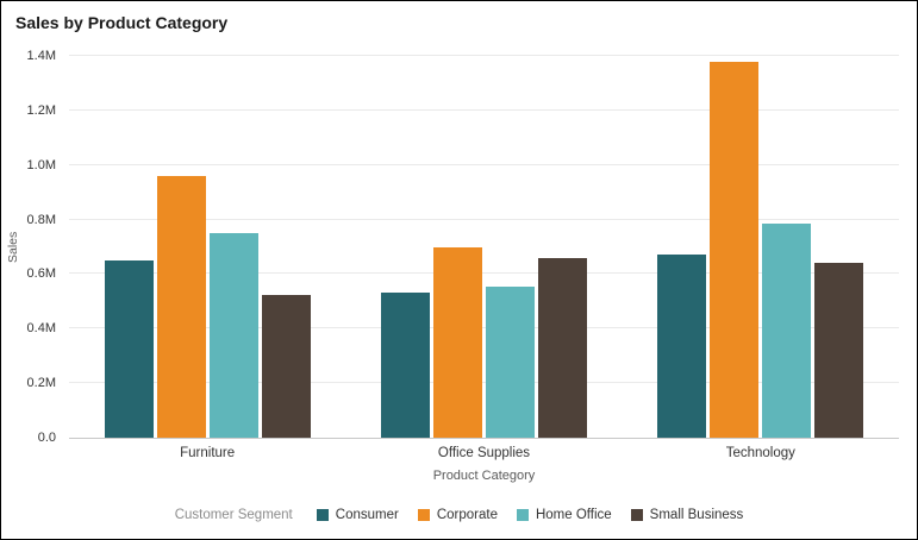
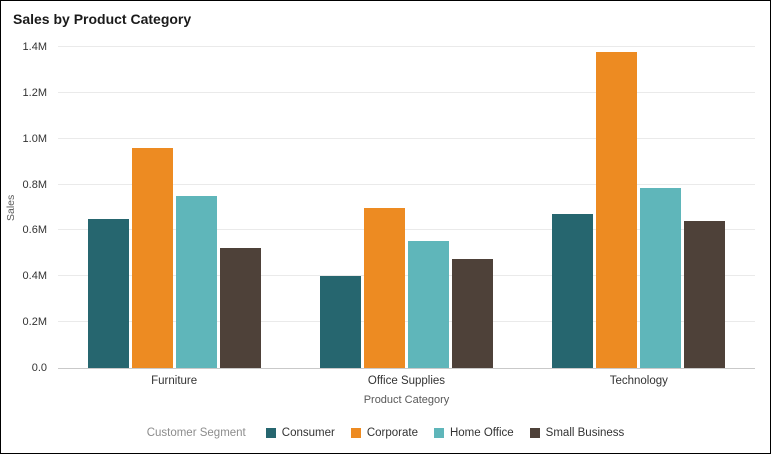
Consumer/Office Supplies: 0.53M -> 0.40M
Small Business/Office Supplies: 0.66M -> 0.48M
